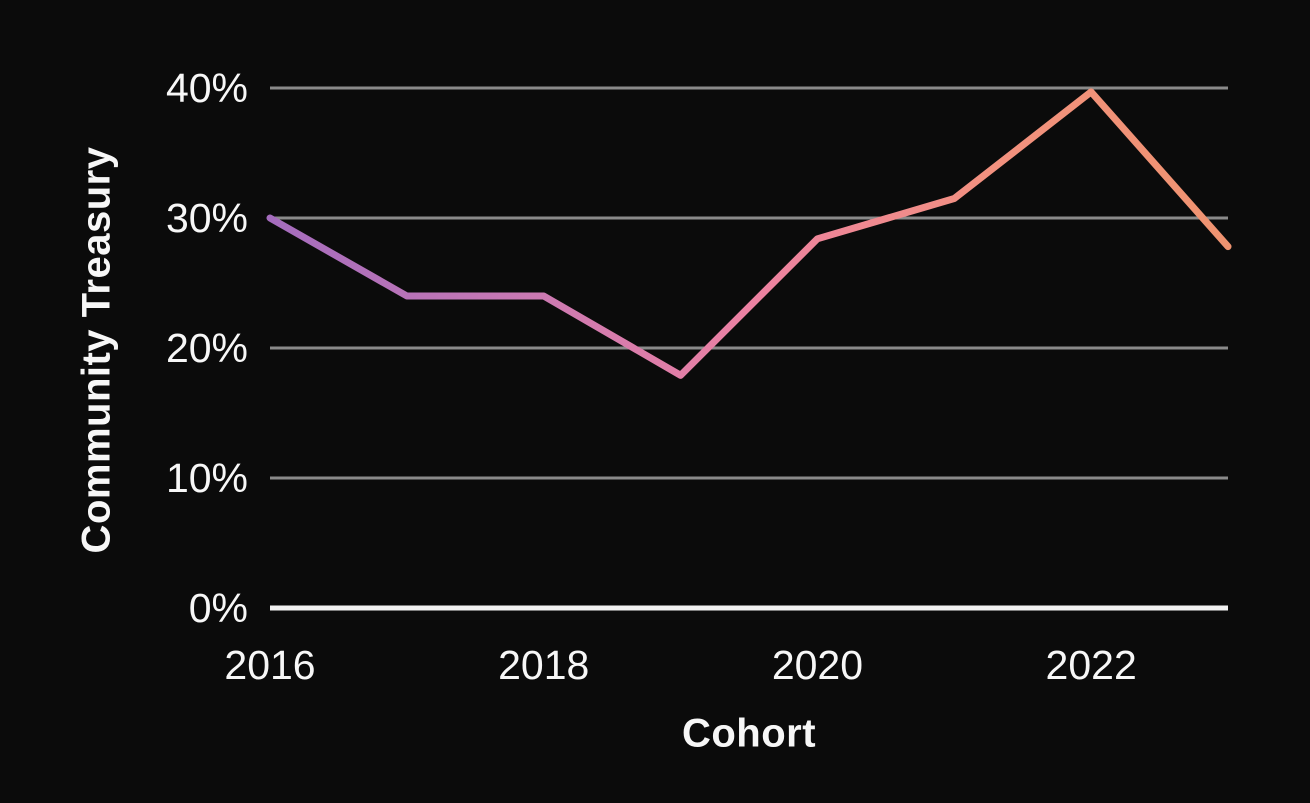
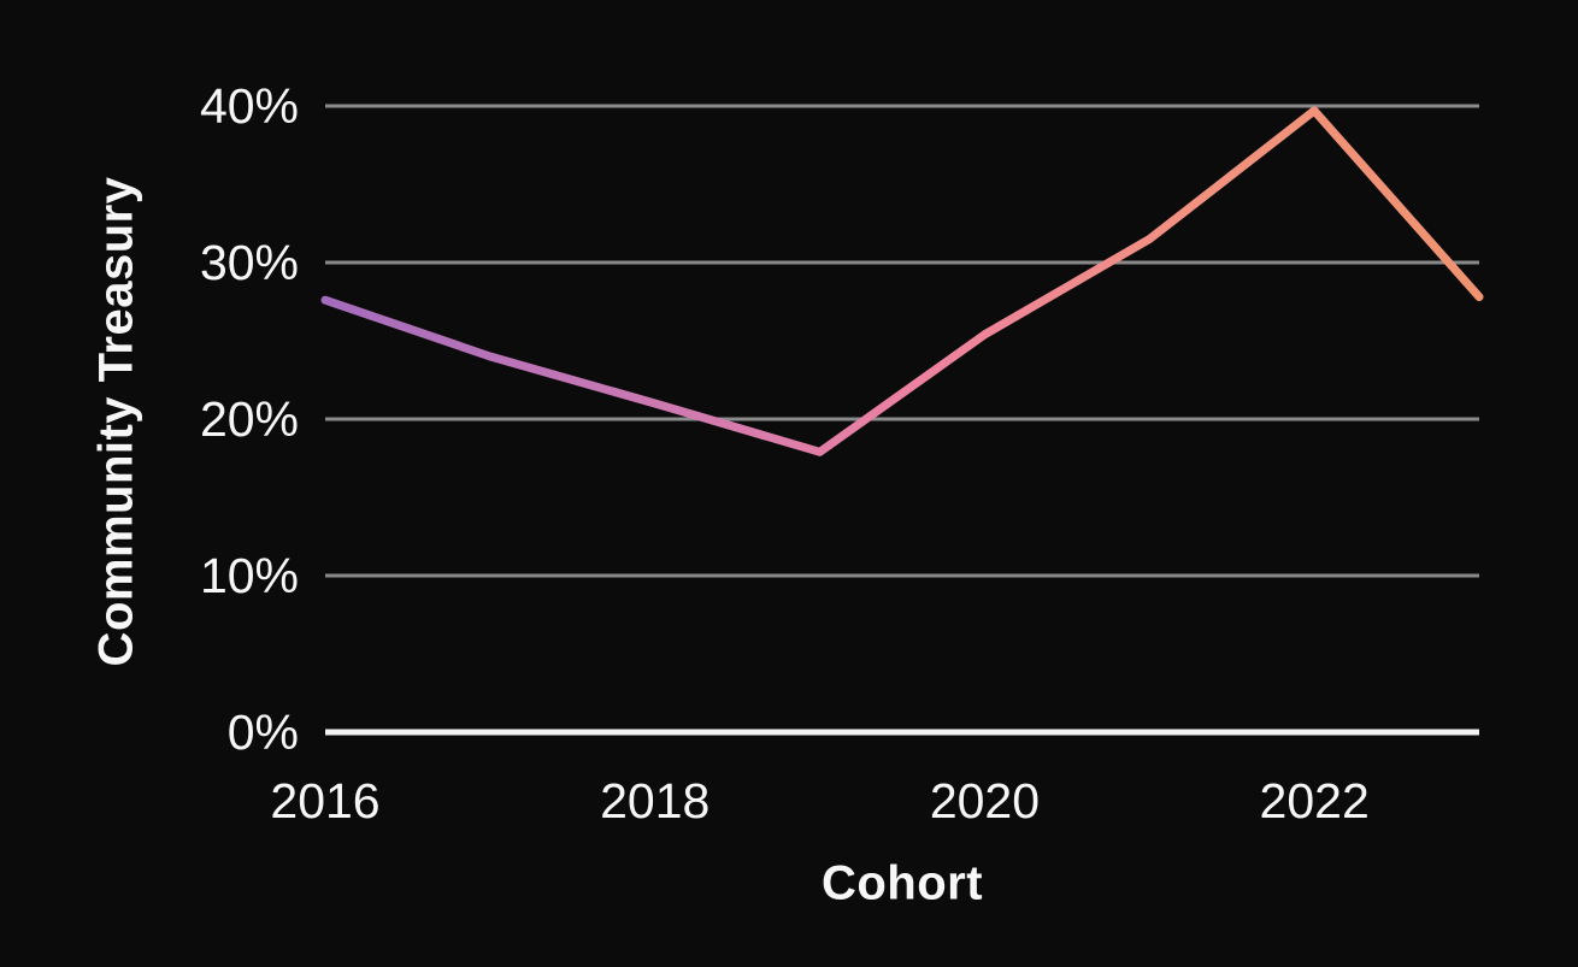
2016: 30.0% -> 27.6%
2018: 24.0% -> 21.0%
2020: 28.4% -> 25.4%
